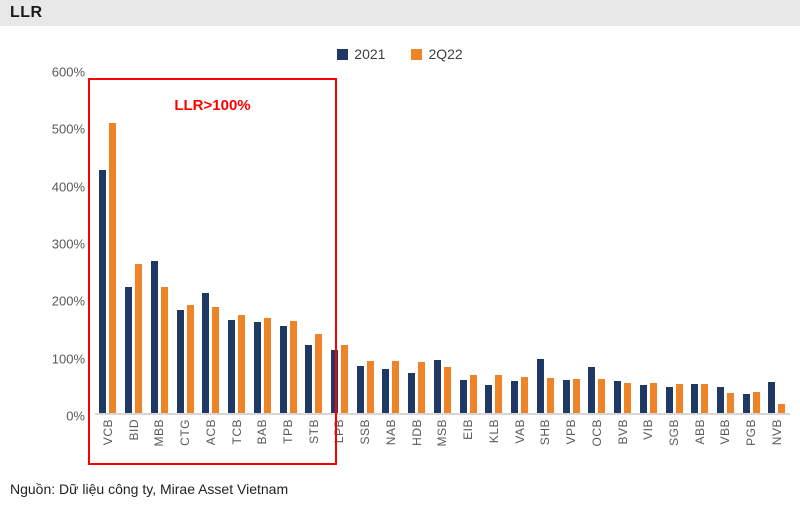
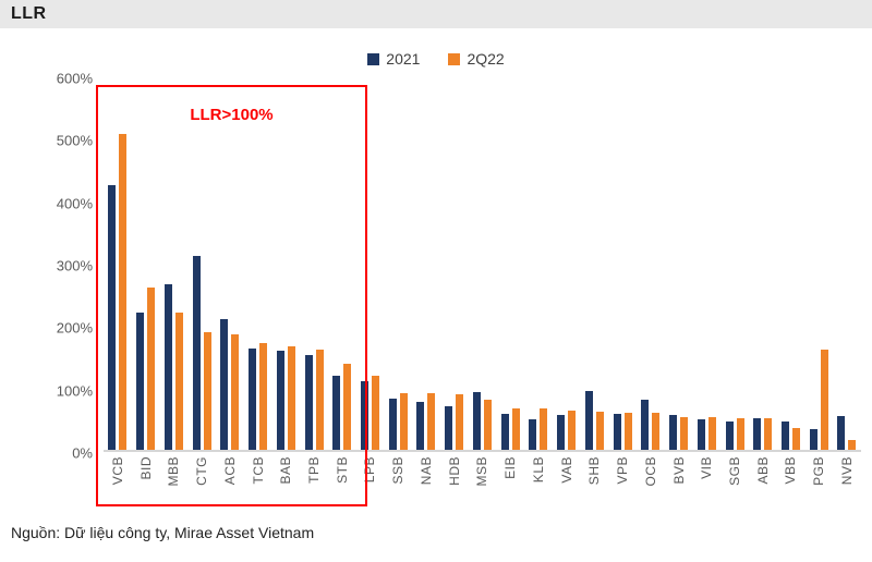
2021/CTG: 180% -> 310%
2Q22/PGB: 40% -> 160%
